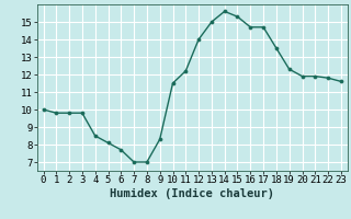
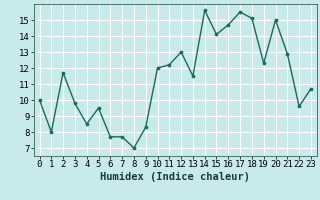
1: 9.8 -> 8.0
2: 9.8 -> 11.7
5: 8.1 -> 9.5
7: 7.0 -> 7.7
10: 11.5 -> 12.0
12: 14.0 -> 13.0
13: 15.0 -> 11.5
15: 15.3 -> 14.1
17: 14.7 -> 15.5
18: 13.5 -> 15.1
20: 11.9 -> 15.0
21: 11.9 -> 12.9
22: 11.8 -> 9.6
23: 11.6 -> 10.7
